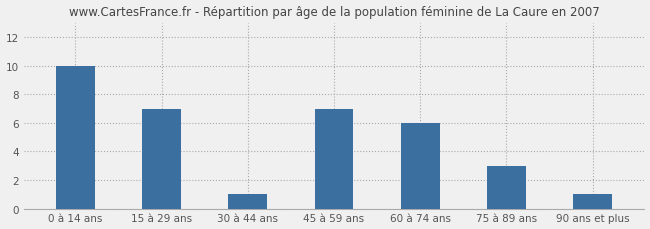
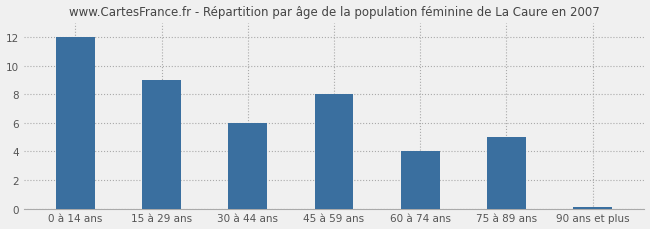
0 à 14 ans: 10.0 -> 12.0
15 à 29 ans: 7.0 -> 9.0
30 à 44 ans: 1.0 -> 6.0
45 à 59 ans: 7.0 -> 8.0
60 à 74 ans: 6.0 -> 4.0
75 à 89 ans: 3.0 -> 5.0
90 ans et plus: 1.0 -> 0.1
